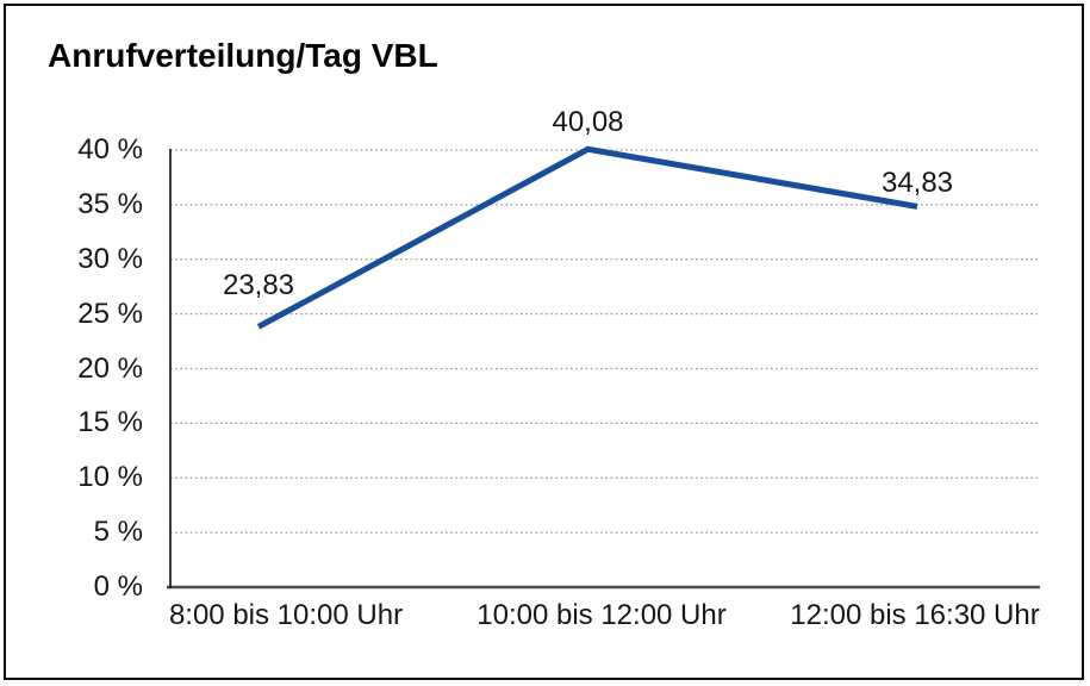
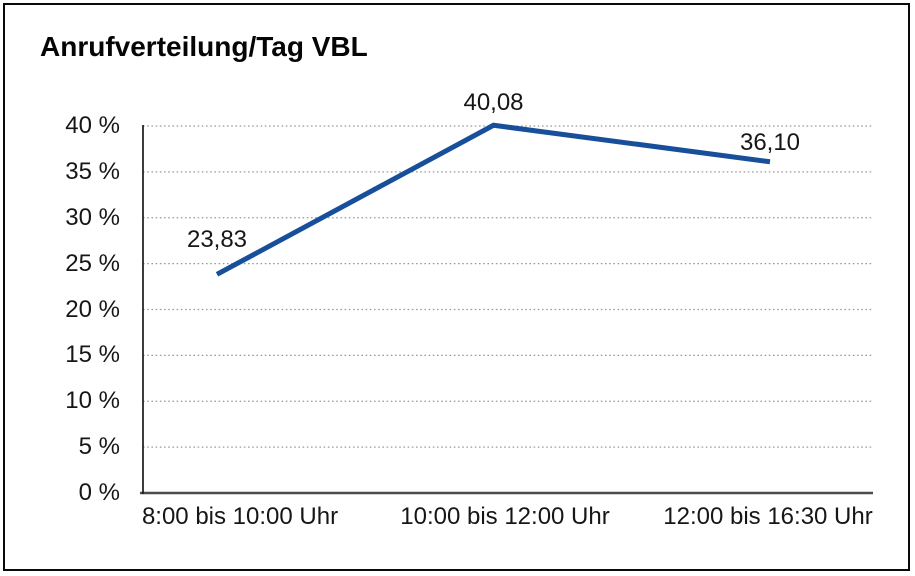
12:00 bis 16:30 Uhr: 34,83 -> 36,10
